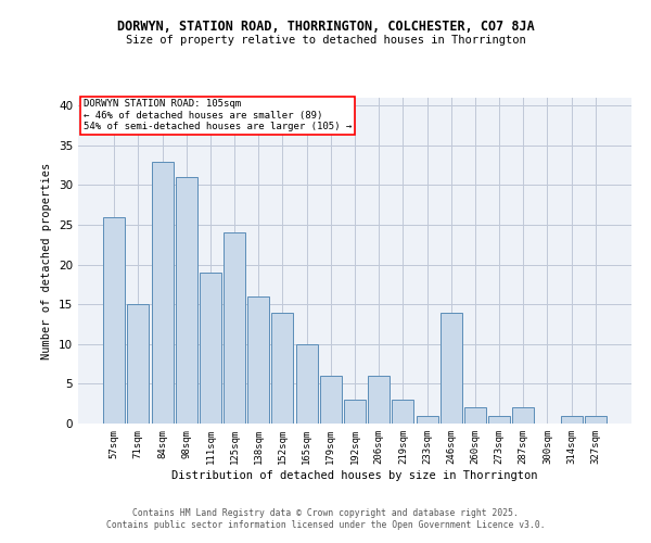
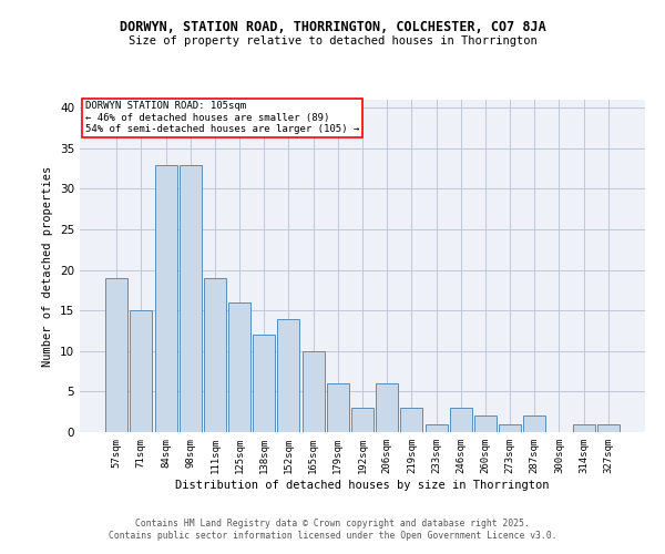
57sqm: 26 -> 19
98sqm: 31 -> 33
125sqm: 24 -> 16
138sqm: 16 -> 12
246sqm: 14 -> 3
